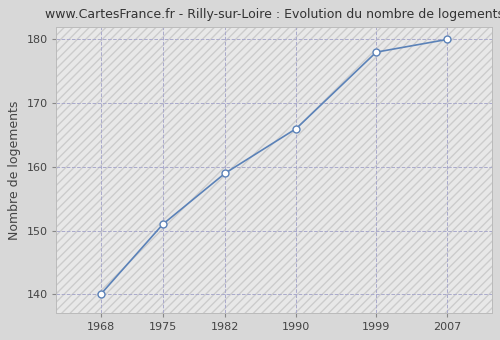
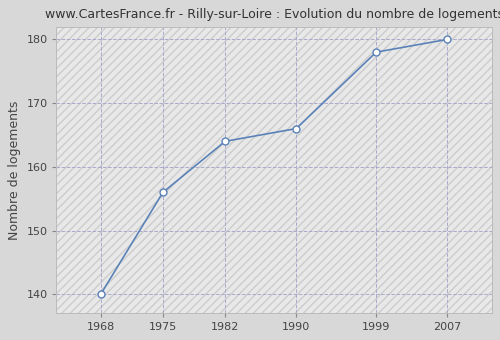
1975: 151 -> 156
1982: 159 -> 164
